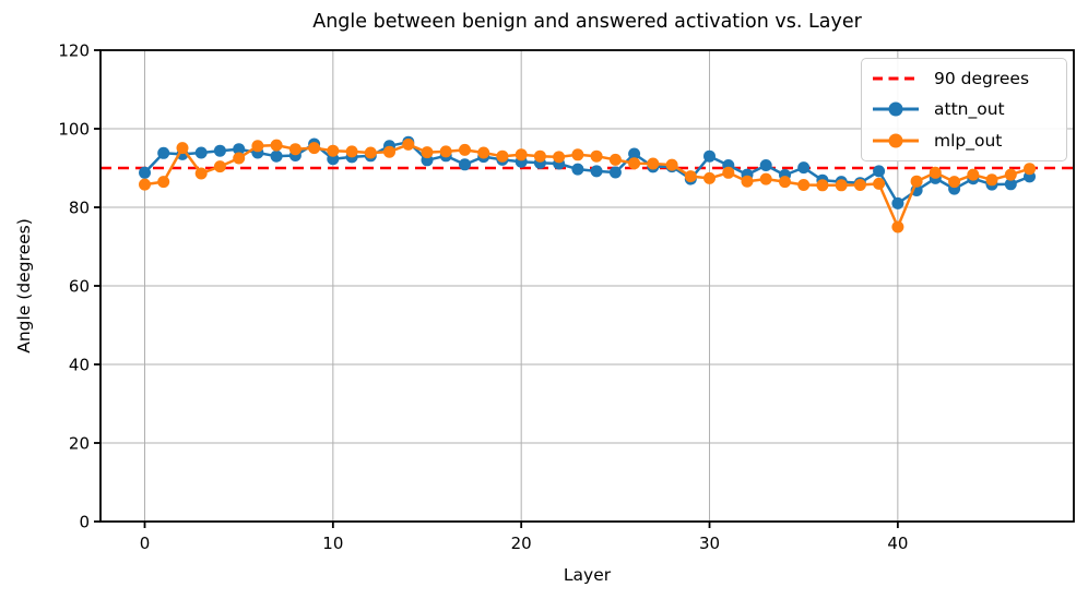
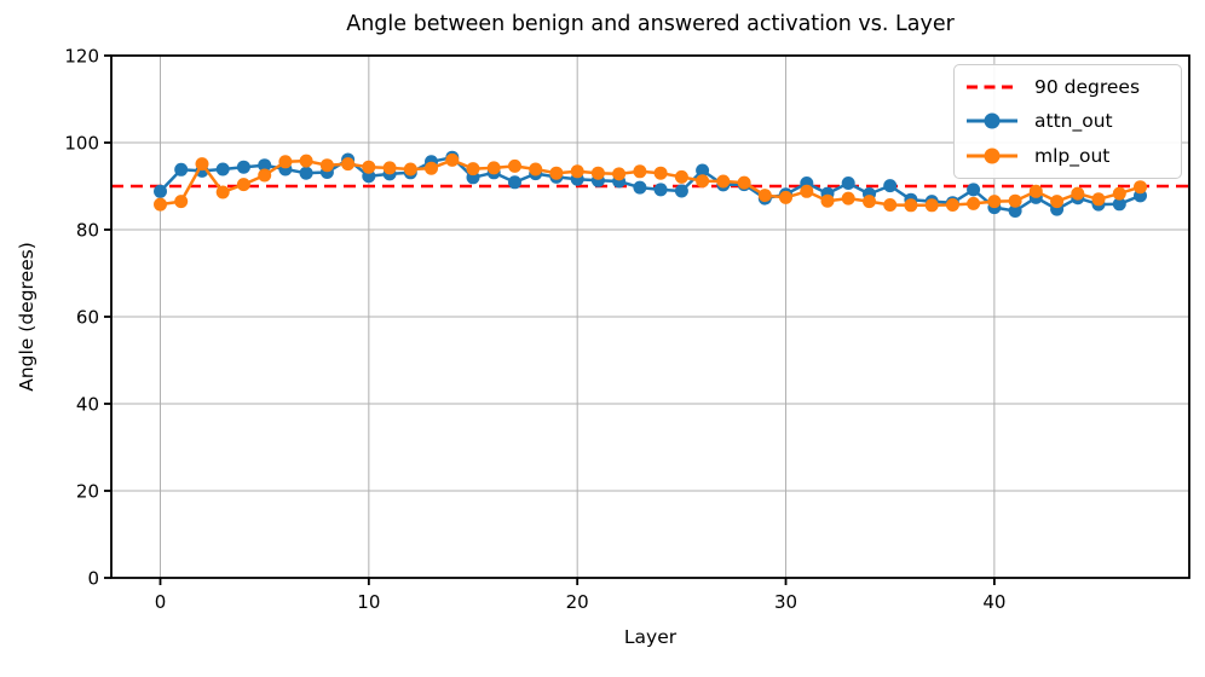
attn_out/30: 93 -> 88
attn_out/40: 81 -> 85
mlp_out/40: 75 -> 86
